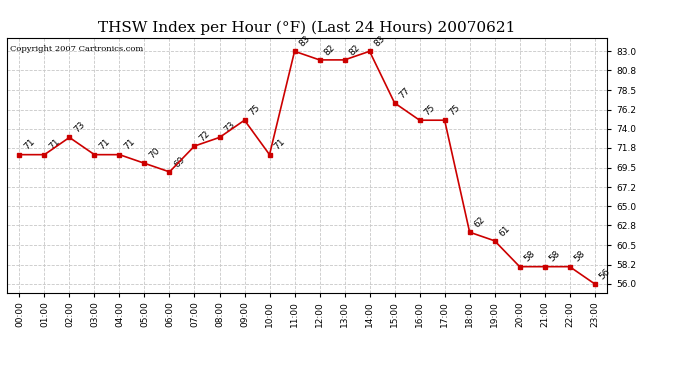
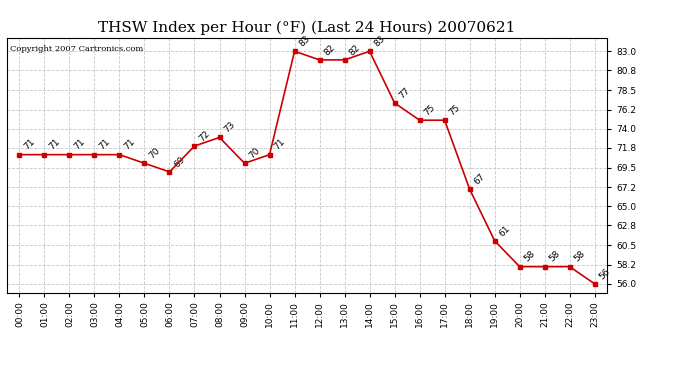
02:00: 73 -> 71
09:00: 75 -> 70
18:00: 62 -> 67
